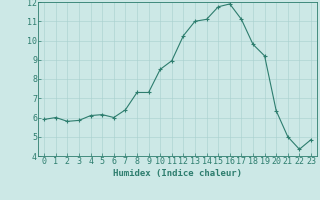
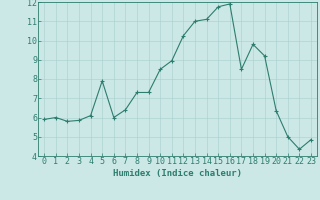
5: 6.2 -> 7.9
17: 11.1 -> 8.5
